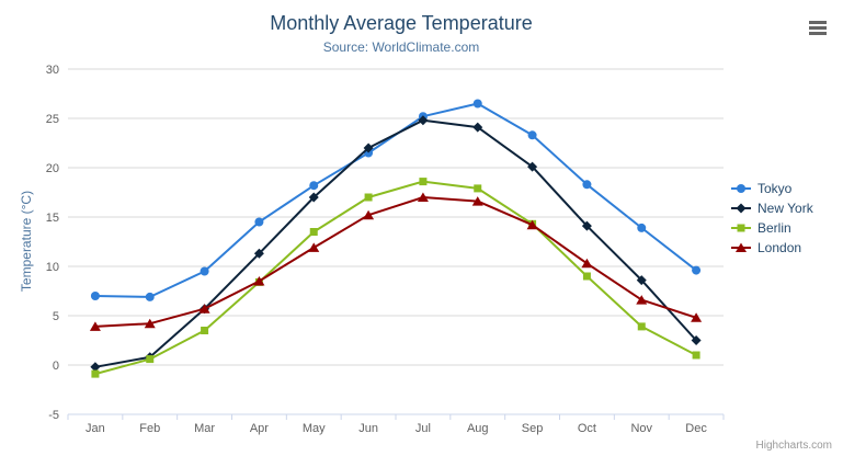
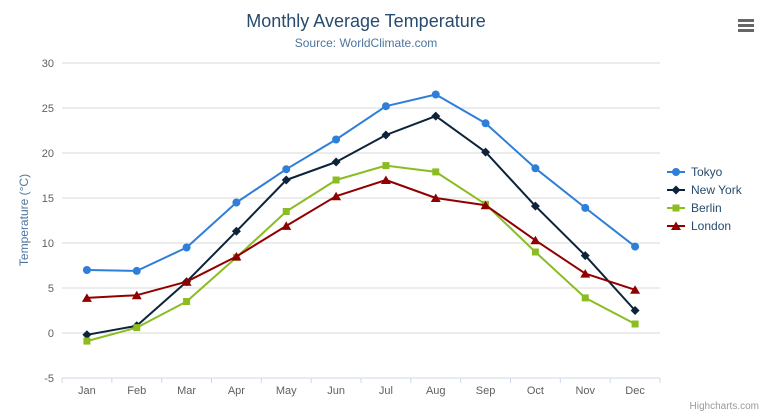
New York/Jun: 22 -> 19
New York/Jul: 25 -> 22
London/Aug: 17 -> 15
